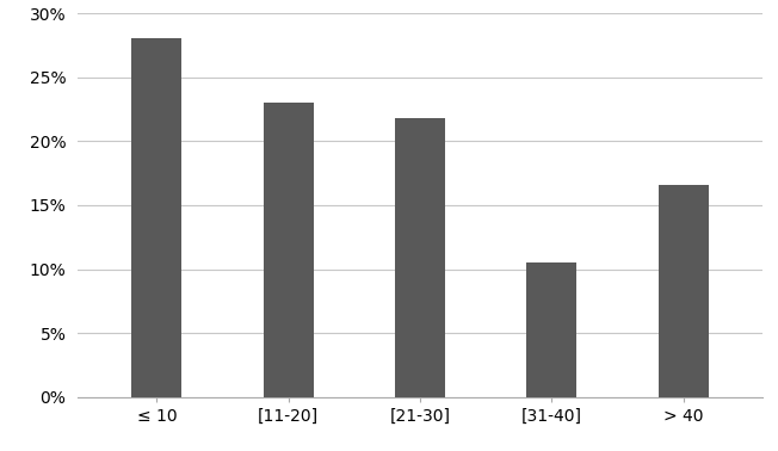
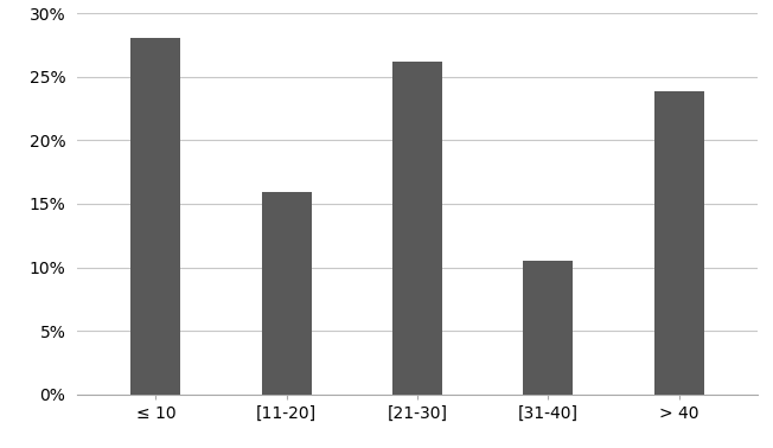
[11-20]: 23.0% -> 15.9%
[21-30]: 21.8% -> 26.2%
> 40: 16.6% -> 23.9%
